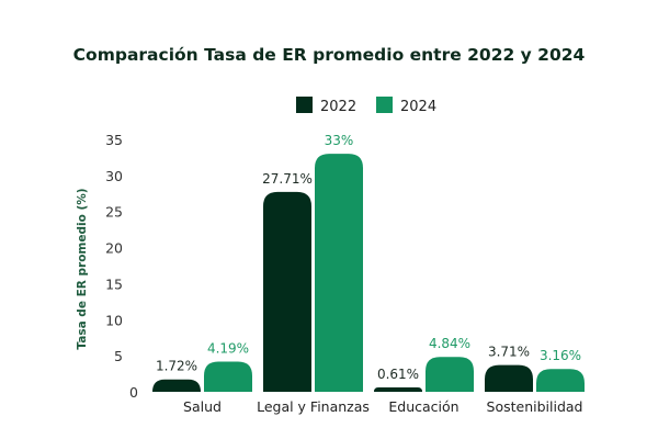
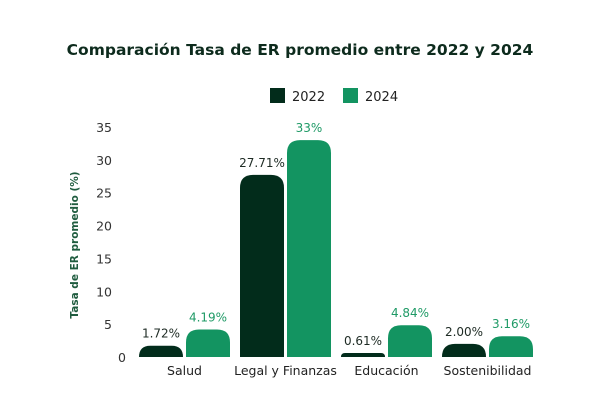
2022/Sostenibilidad: 3.71% -> 2.00%
